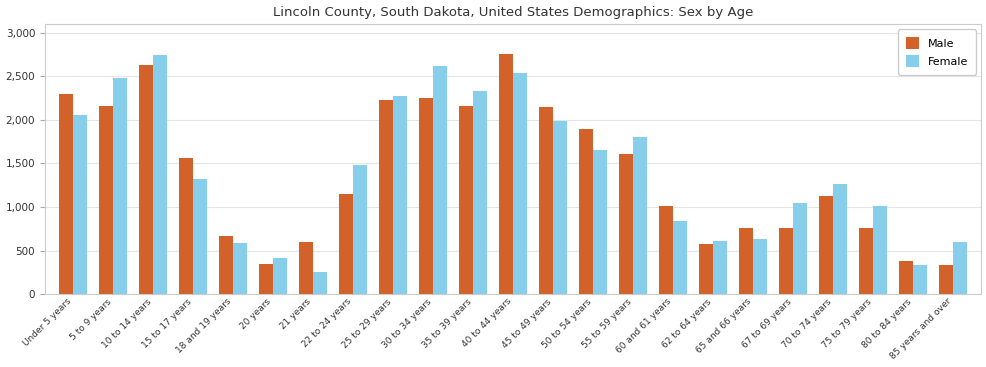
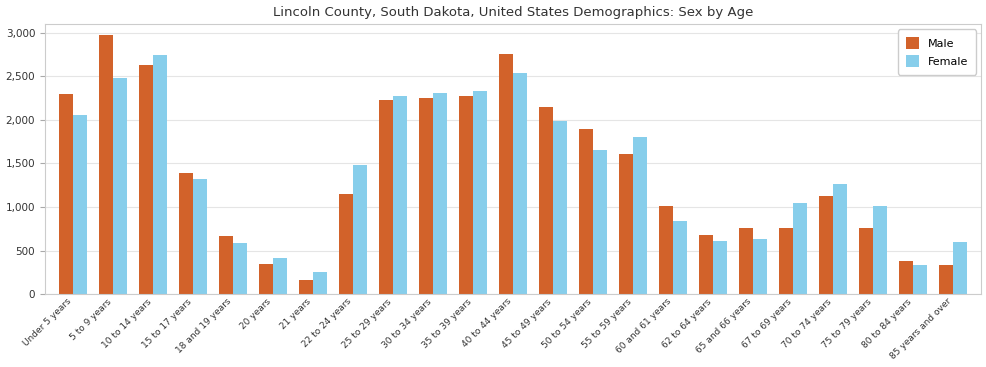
Male/5 to 9 years: 2,160 -> 2,970
Male/15 to 17 years: 1,560 -> 1,390
Male/21 years: 600 -> 160
Female/30 to 34 years: 2,620 -> 2,300
Male/35 to 39 years: 2,160 -> 2,280
Male/62 to 64 years: 580 -> 680
